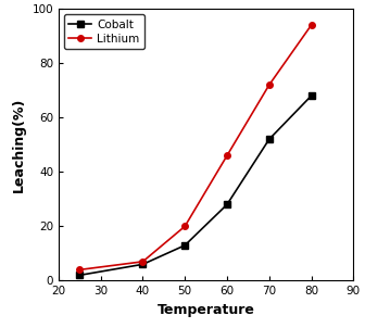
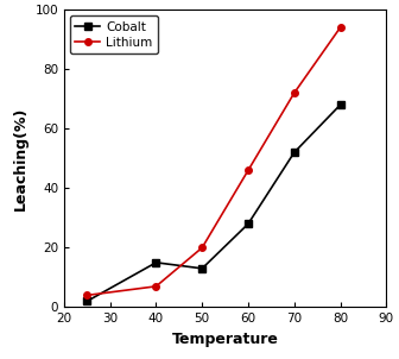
Cobalt/40: 6 -> 15
